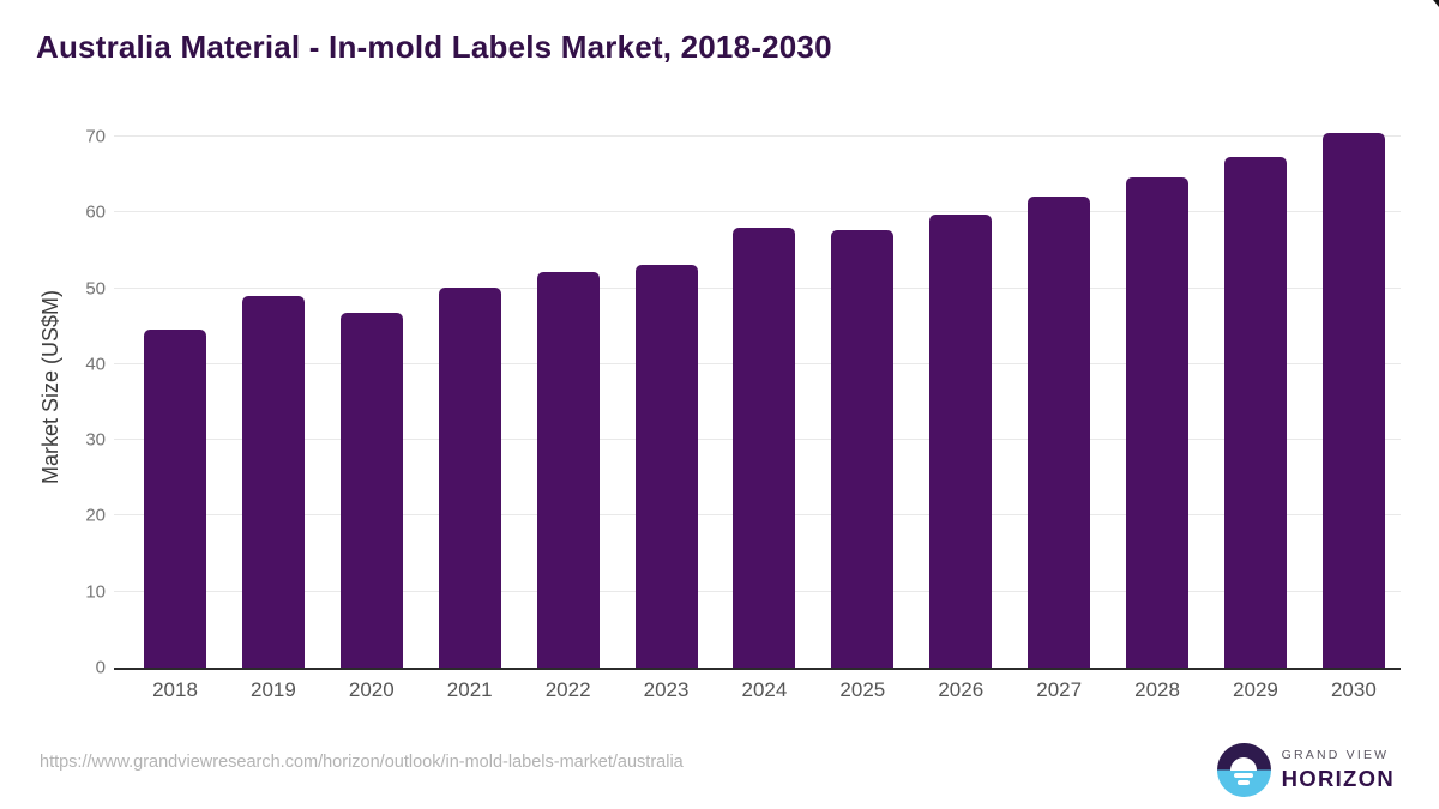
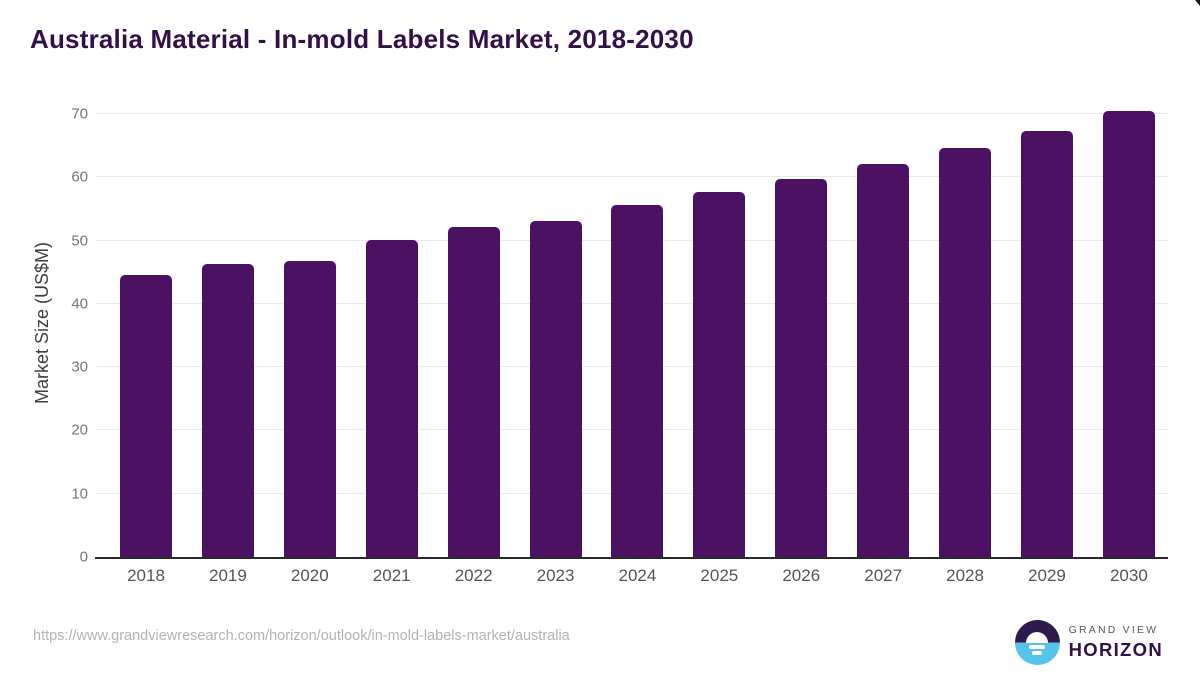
2019: 49 -> 46
2024: 58 -> 56
